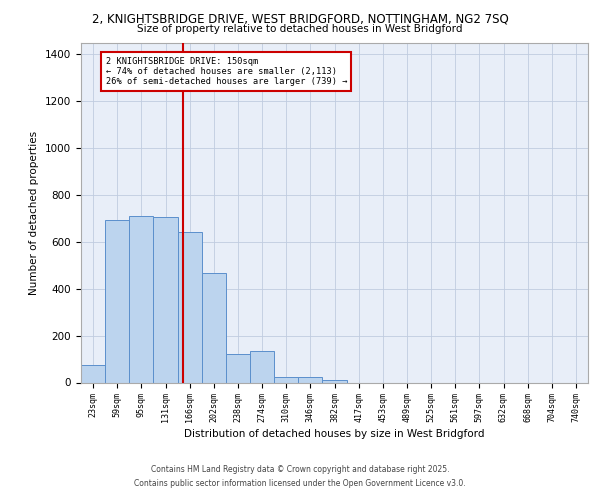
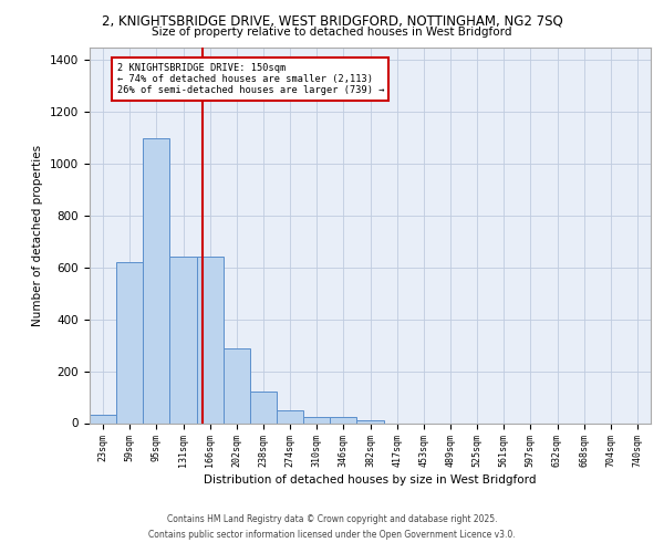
23sqm: 75 -> 30
59sqm: 695 -> 620
95sqm: 710 -> 1100
131sqm: 705 -> 640
202sqm: 465 -> 290
274sqm: 135 -> 47
